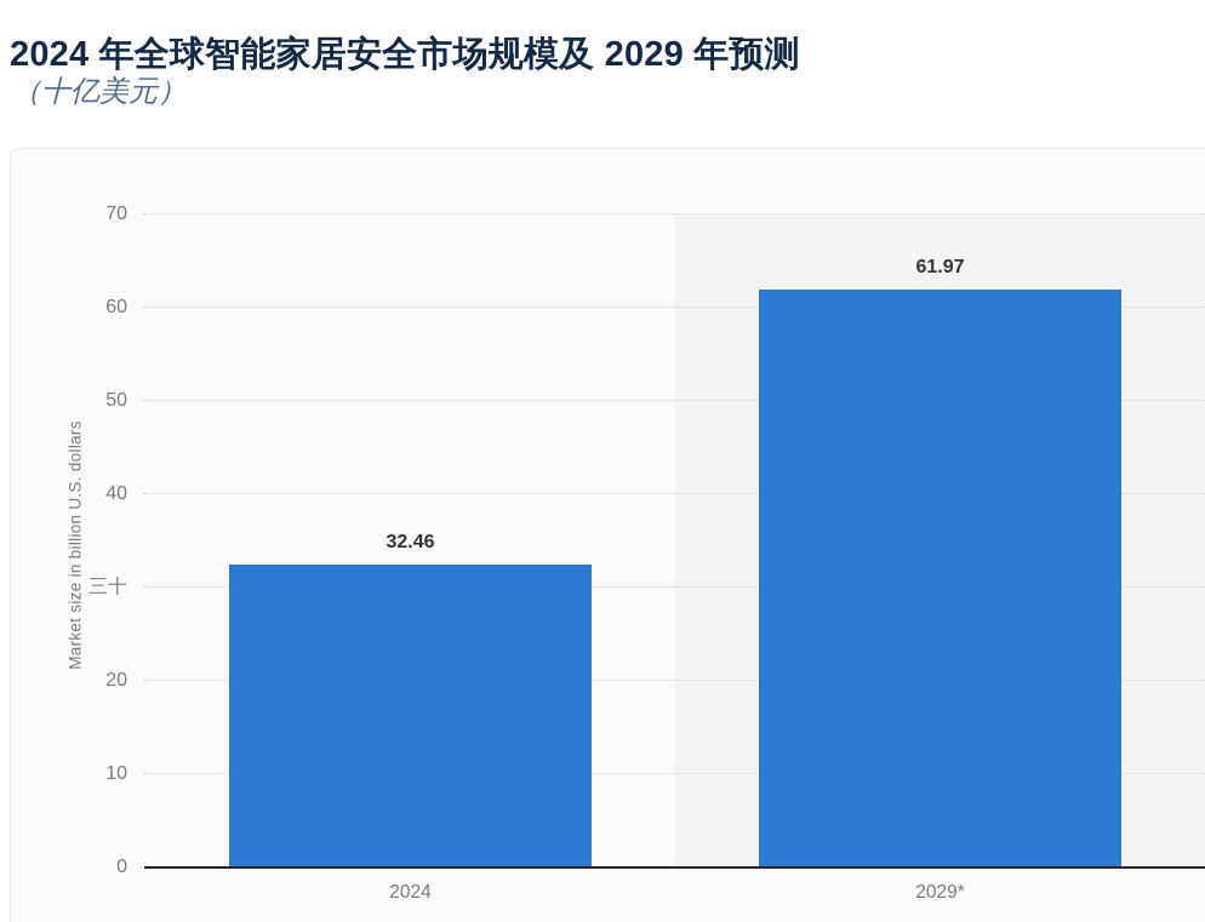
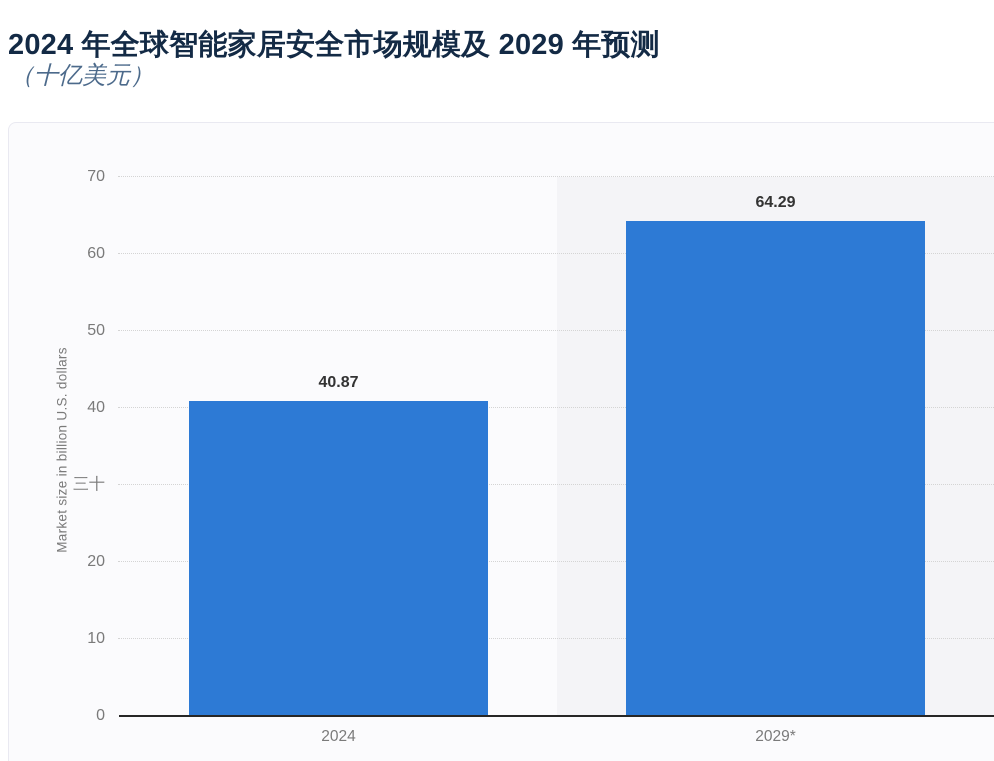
2024: 32.46 -> 40.87
2029*: 61.97 -> 64.29
